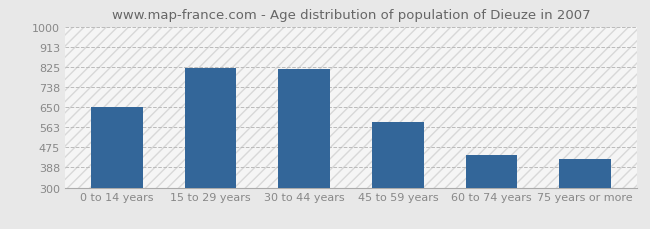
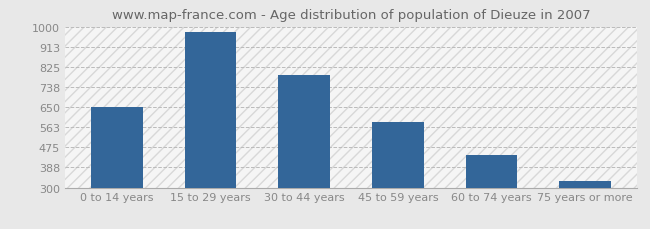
15 to 29 years: 820 -> 975
30 to 44 years: 815 -> 790
75 years or more: 425 -> 330
